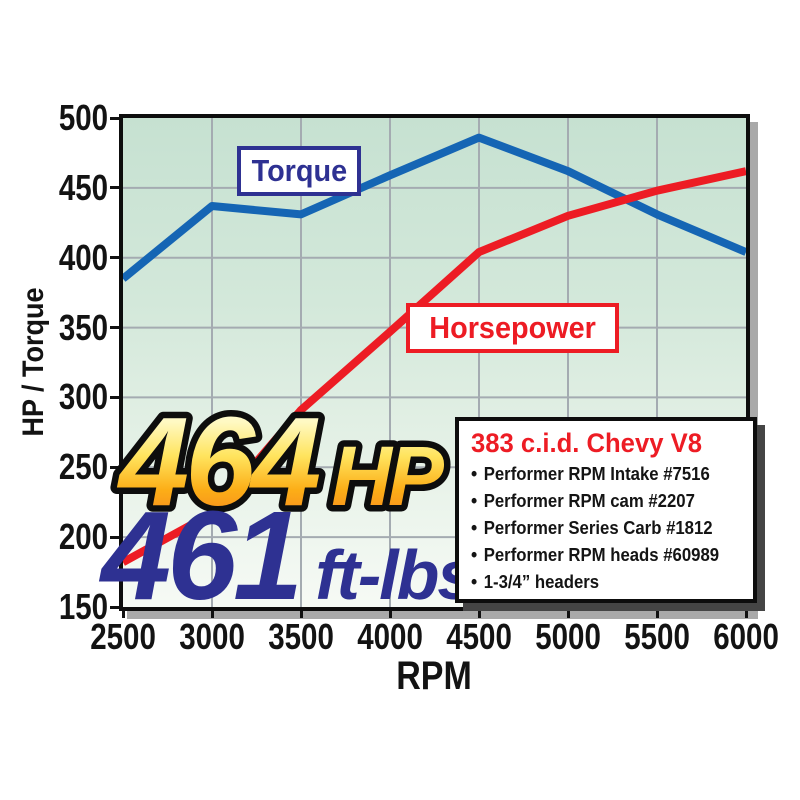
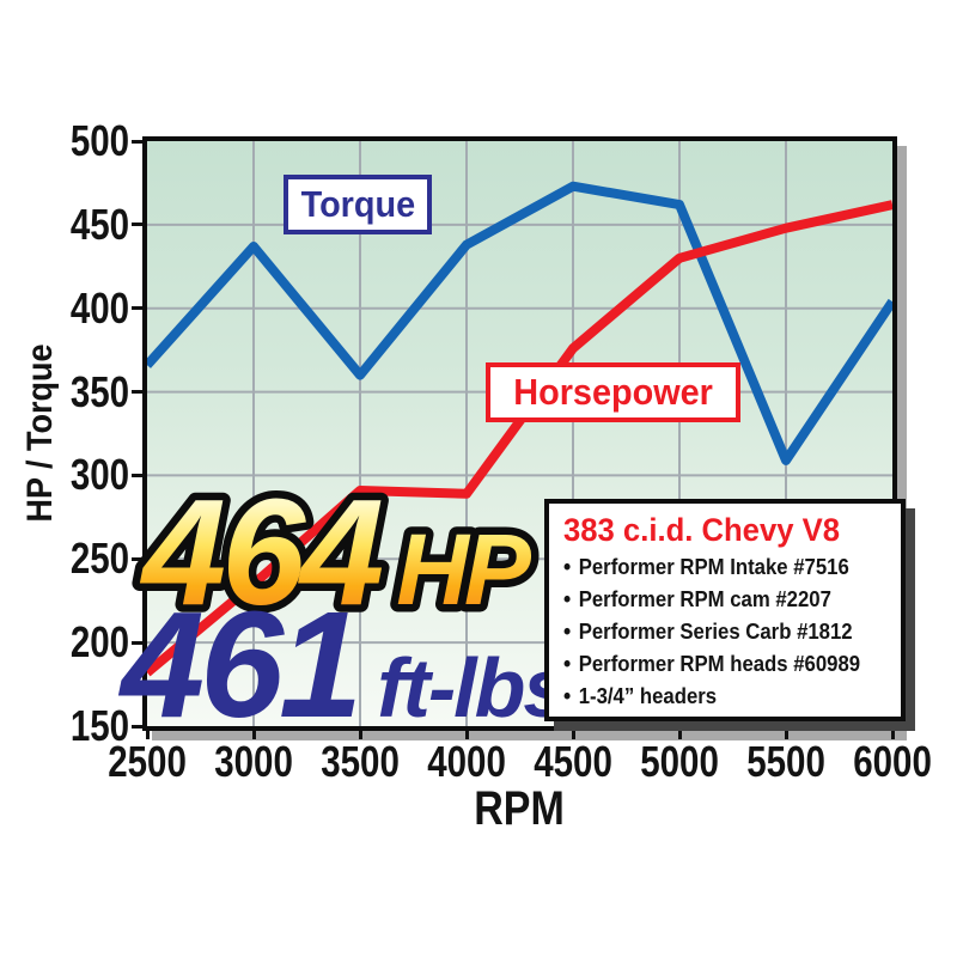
Torque/2500: 385 -> 366
Horsepower/3000: 217 -> 235
Torque/3500: 431 -> 360
Torque/4000: 459 -> 438
Horsepower/4000: 347 -> 289
Torque/4500: 486 -> 473
Horsepower/4500: 404 -> 376
Torque/5500: 431 -> 309
